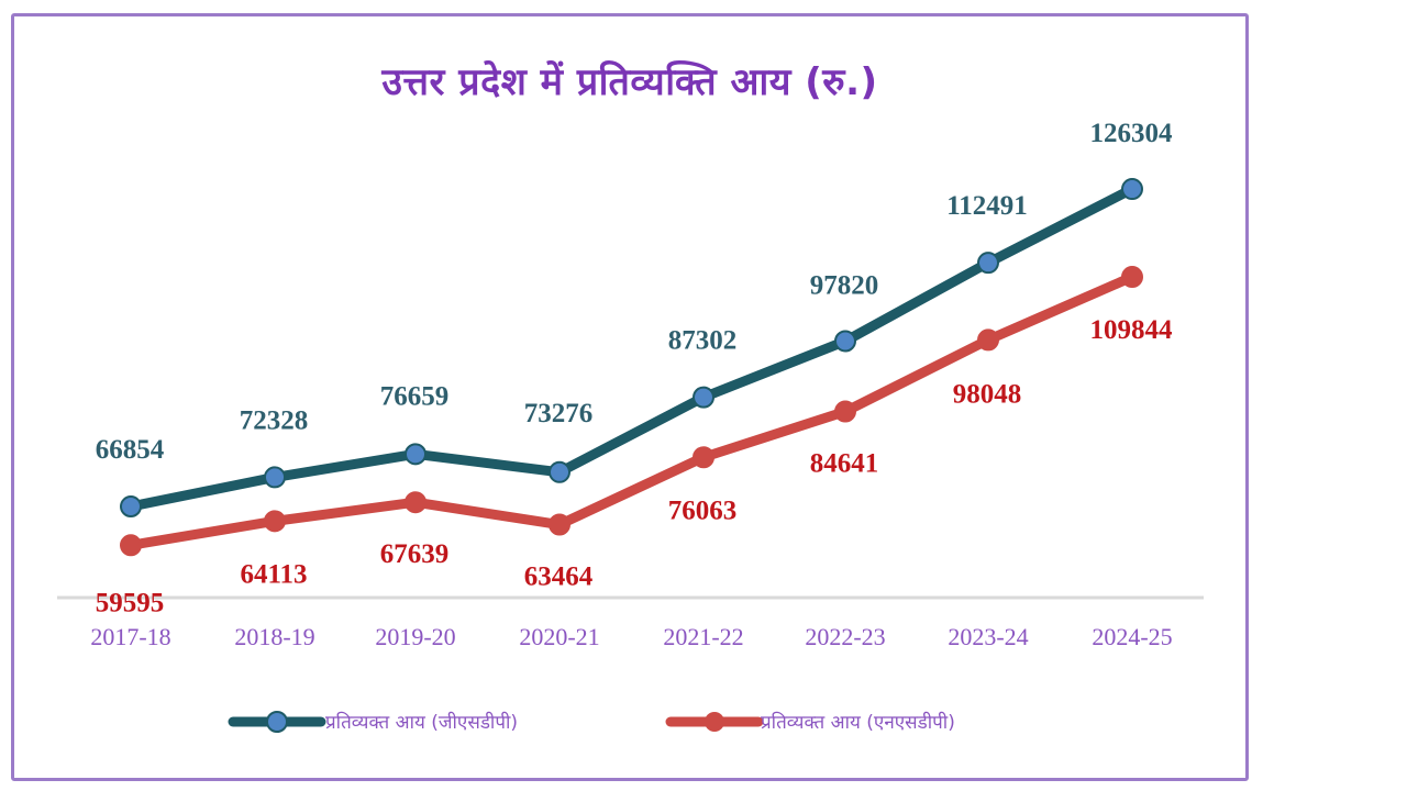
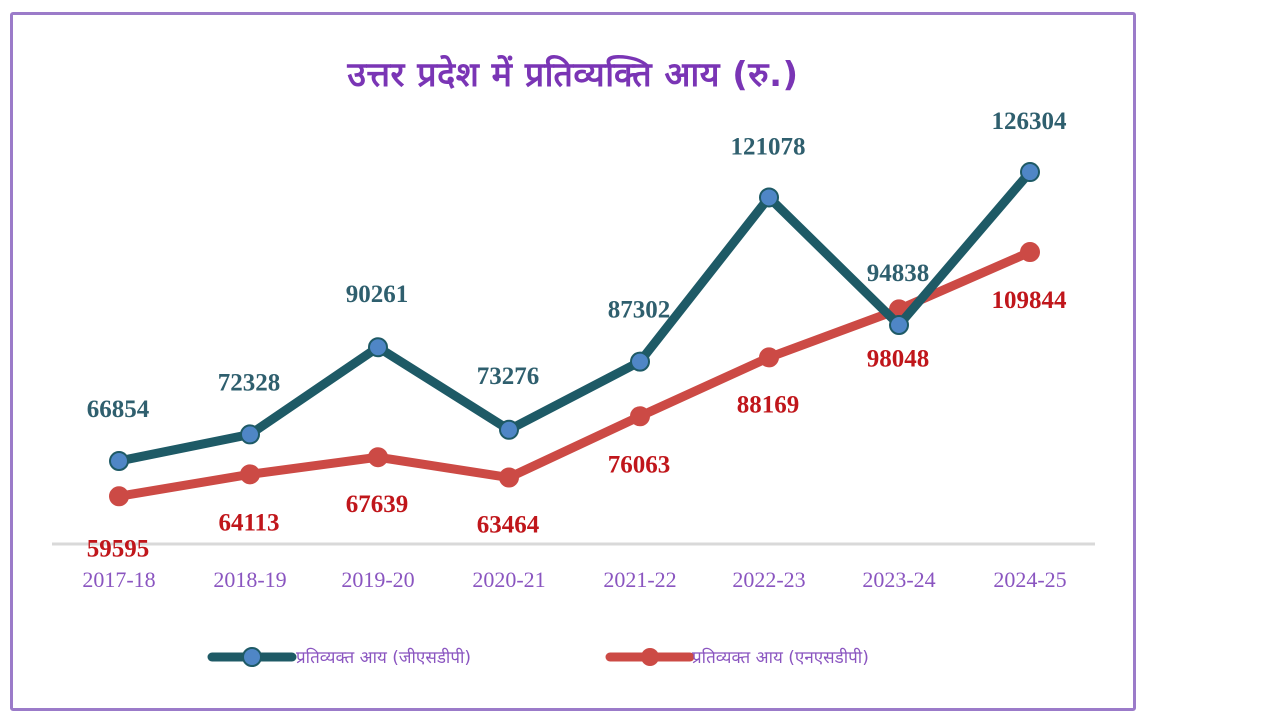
प्रतिव्यक्त आय (जीएसडीपी)/2019-20: 76659 -> 90261
प्रतिव्यक्त आय (जीएसडीपी)/2022-23: 97820 -> 121078
प्रतिव्यक्त आय (एनएसडीपी)/2022-23: 84641 -> 88169
प्रतिव्यक्त आय (जीएसडीपी)/2023-24: 112491 -> 94838
